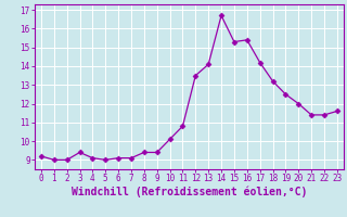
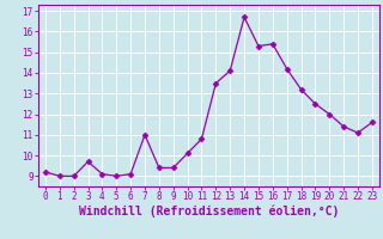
3: 9.4 -> 9.7
7: 9.1 -> 11.0
22: 11.4 -> 11.1
